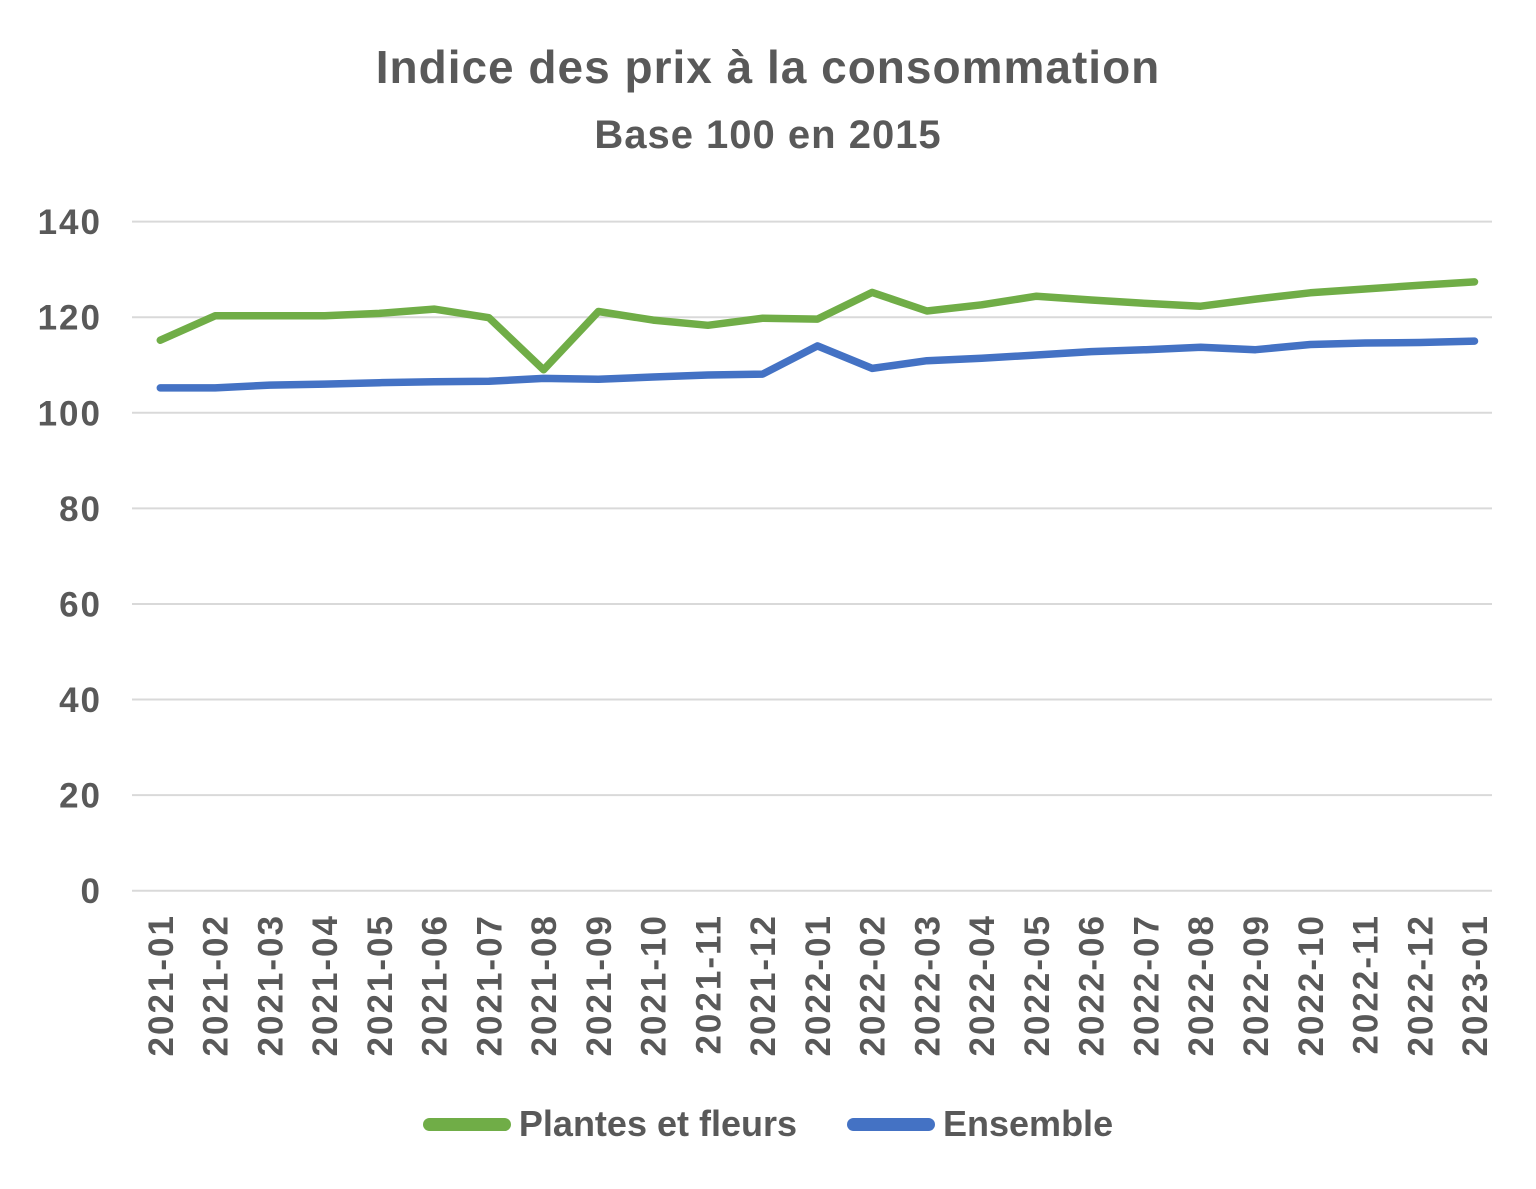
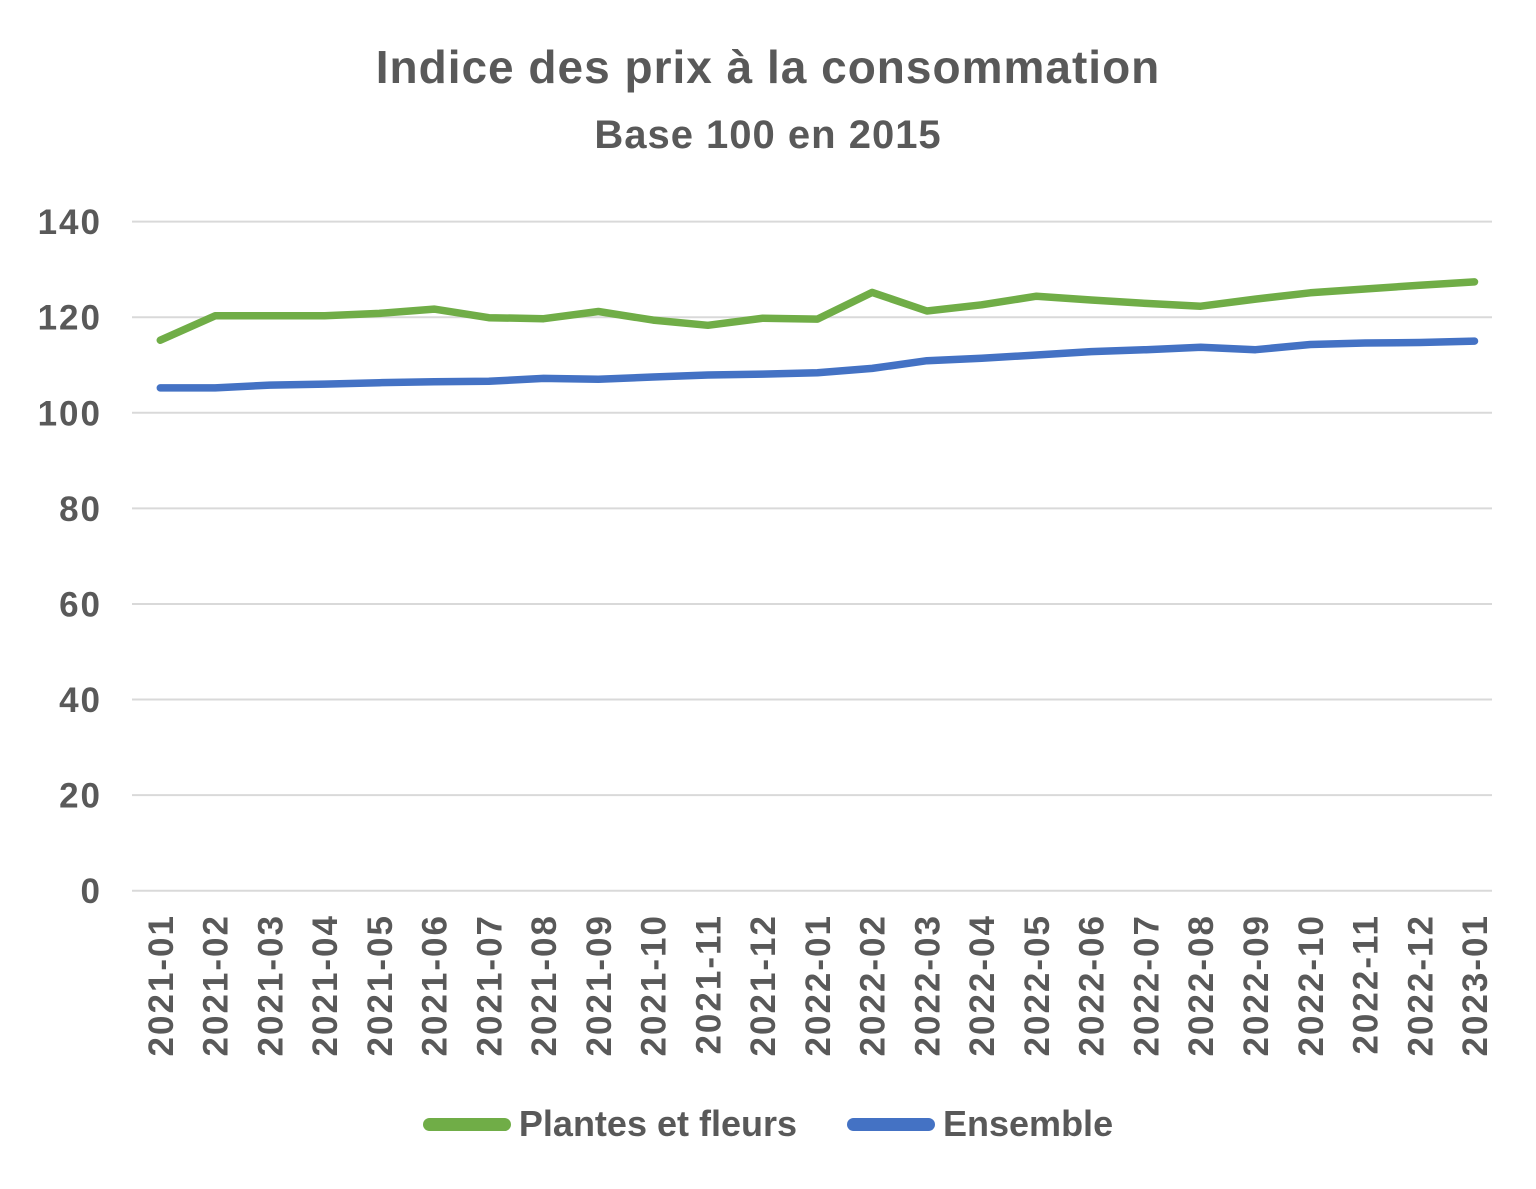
Plantes et fleurs/2021-08: 109 -> 120
Ensemble/2022-01: 114 -> 108
